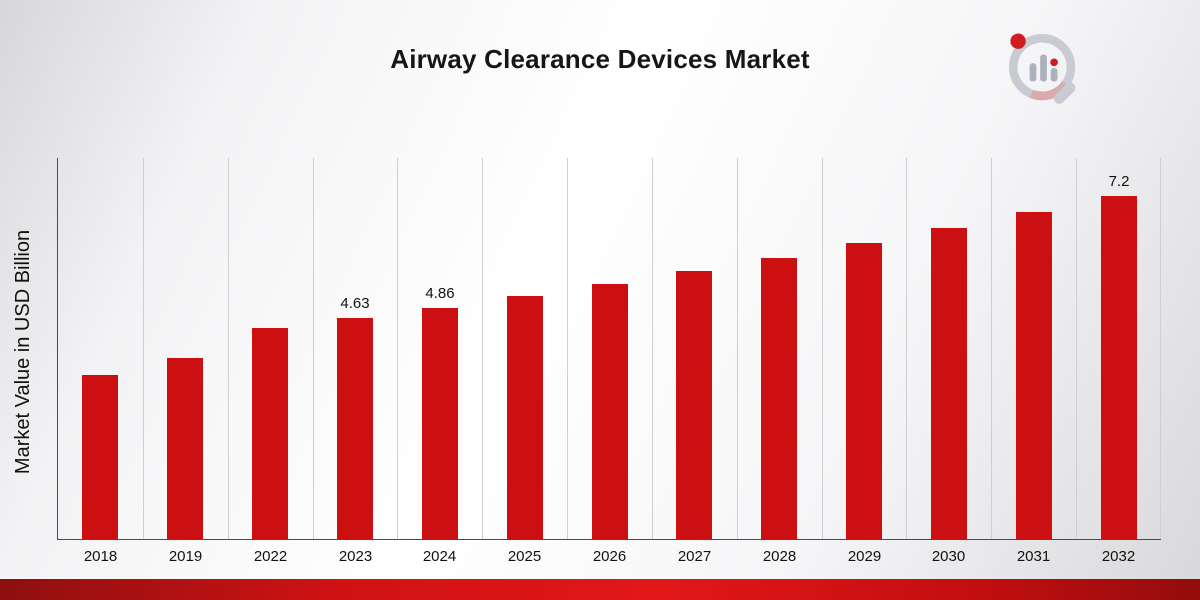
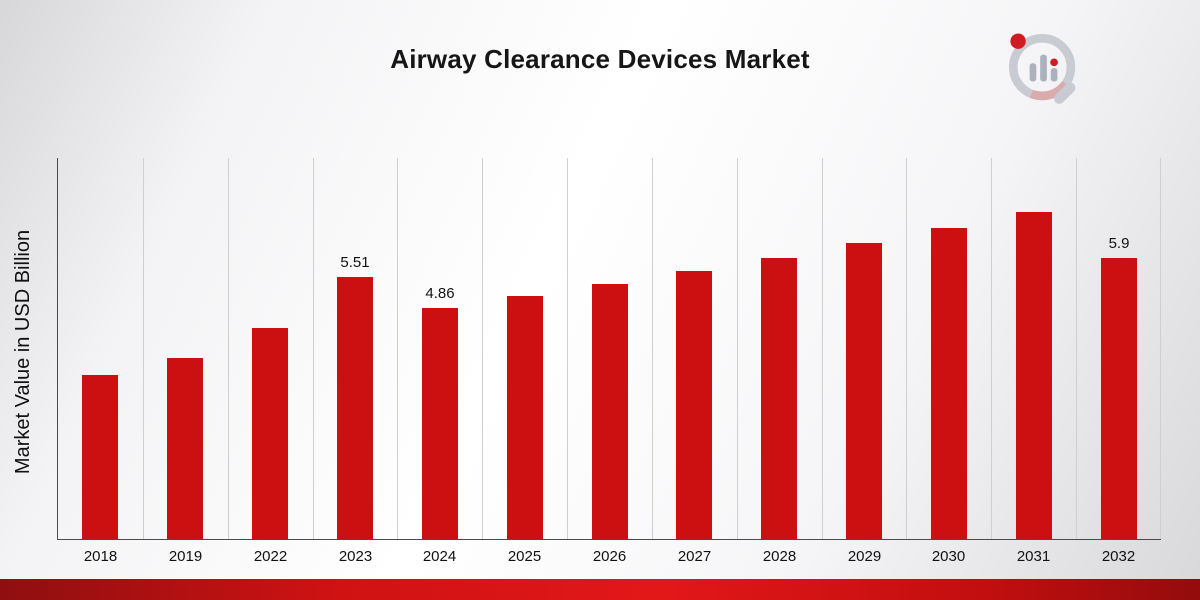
2023: 4.63 -> 5.51
2032: 7.2 -> 5.9
